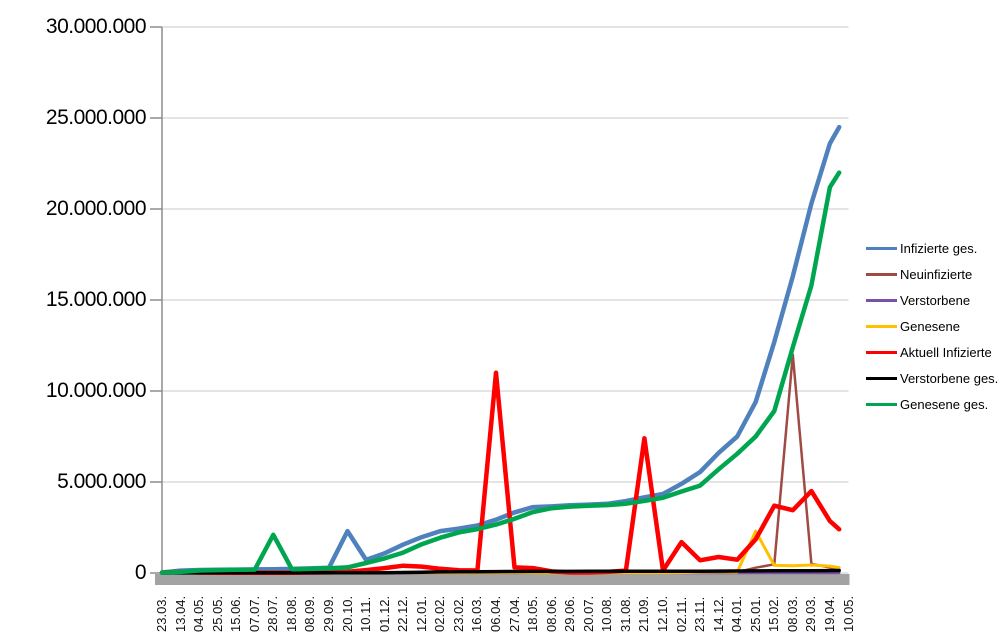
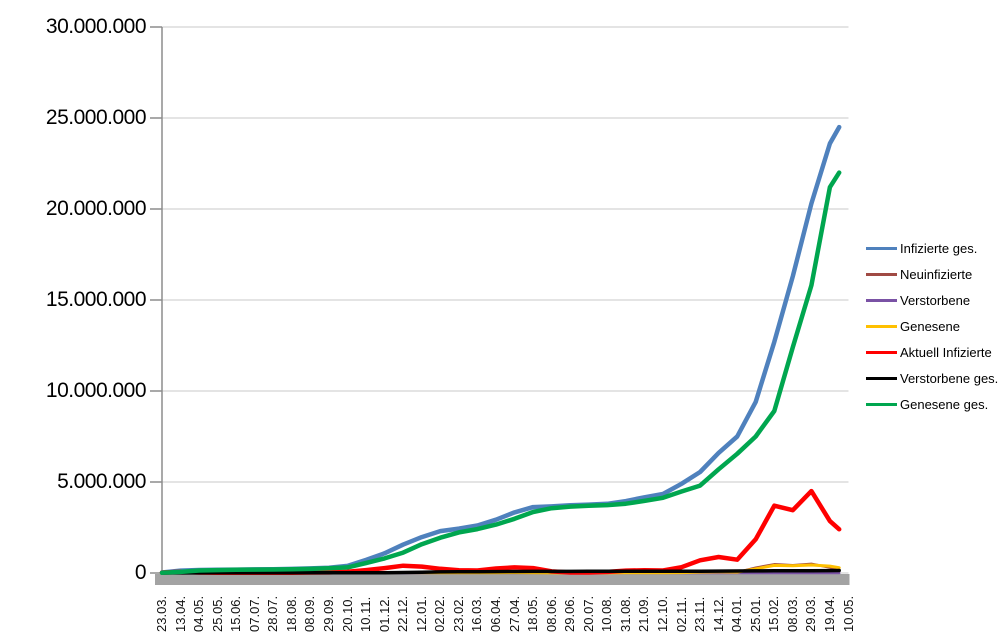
Genesene ges./28.07.: 2100000 -> 200000
Infizierte ges./20.10.: 2300000 -> 400000
Aktuell Infizierte/06.04.: 11000000 -> 200000
Aktuell Infizierte/21.09.: 7400000 -> 200000
Aktuell Infizierte/02.11.: 1700000 -> 300000
Genesene/25.01.: 2300000 -> 200000
Neuinfizierte/08.03.: 12000000 -> 400000
